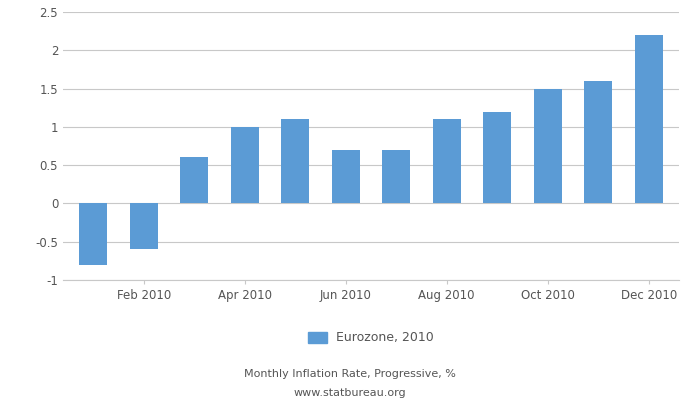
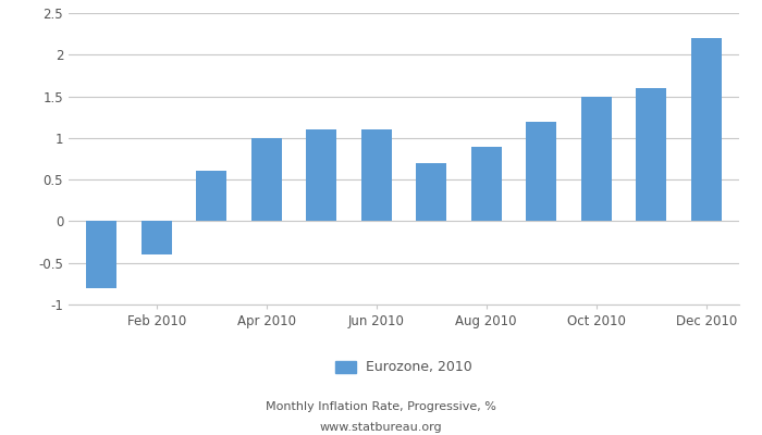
Feb 2010: -0.6 -> -0.4
Jun 2010: 0.7 -> 1.1
Aug 2010: 1.1 -> 0.9
